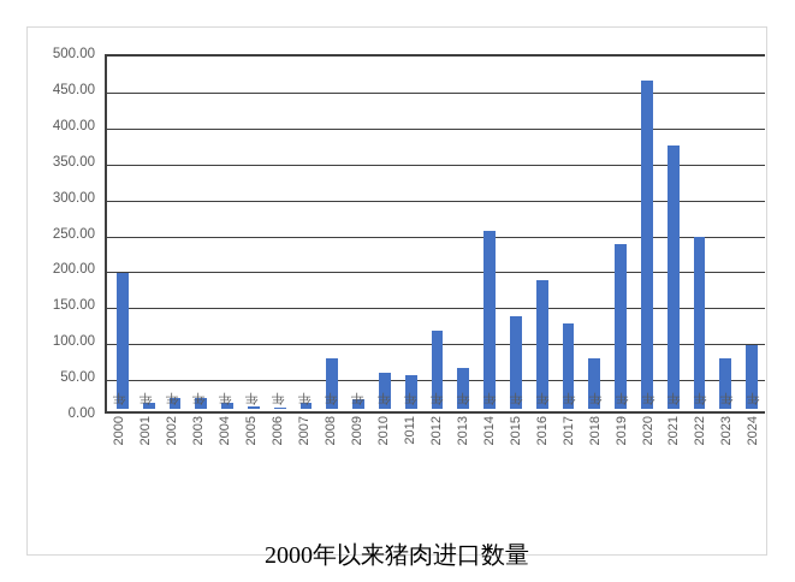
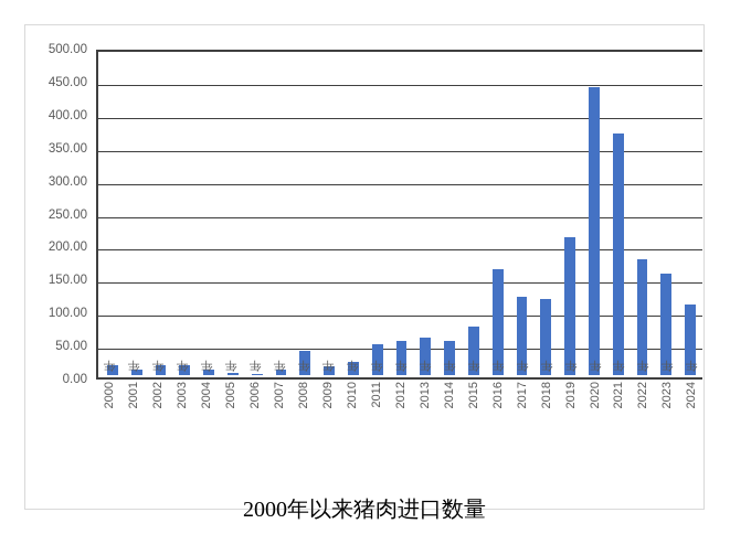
2000年: 190 -> 20
2008年: 70 -> 40
2010年: 50 -> 20
2012年: 110 -> 50
2014年: 250 -> 50
2015年: 130 -> 70
2016年: 180 -> 160
2018年: 70 -> 120
2019年: 230 -> 210
2020年: 460 -> 440
2022年: 240 -> 180
2023年: 70 -> 160
2024年: 90 -> 110
